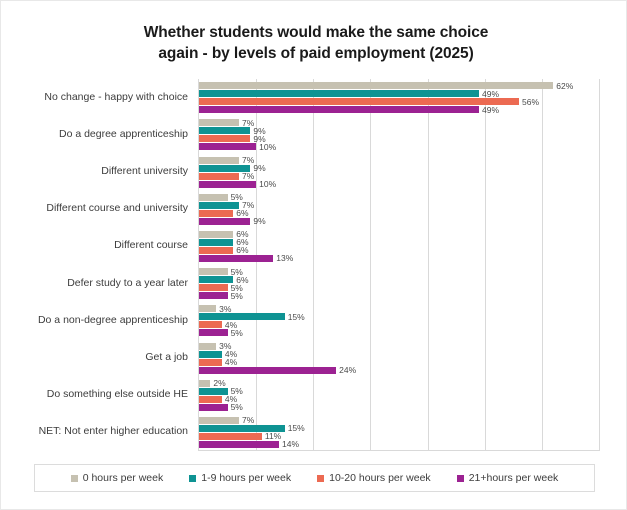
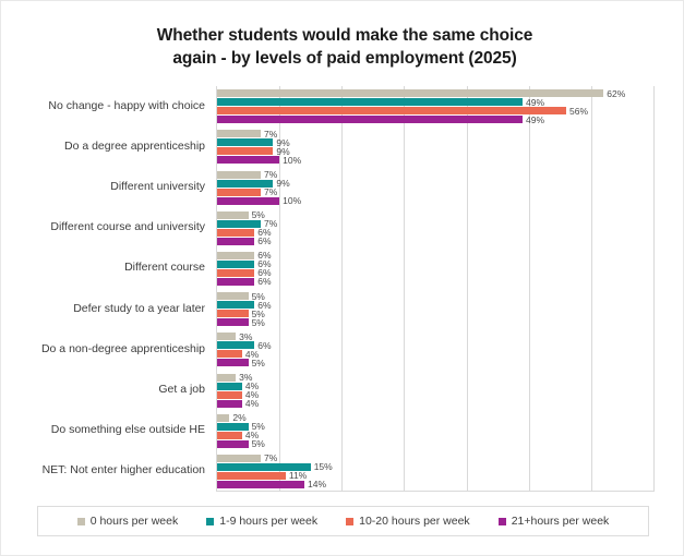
21+hours per week/Different course and university: 9% -> 6%
21+hours per week/Different course: 13% -> 6%
1-9 hours per week/Do a non-degree apprenticeship: 15% -> 6%
21+hours per week/Get a job: 24% -> 4%
